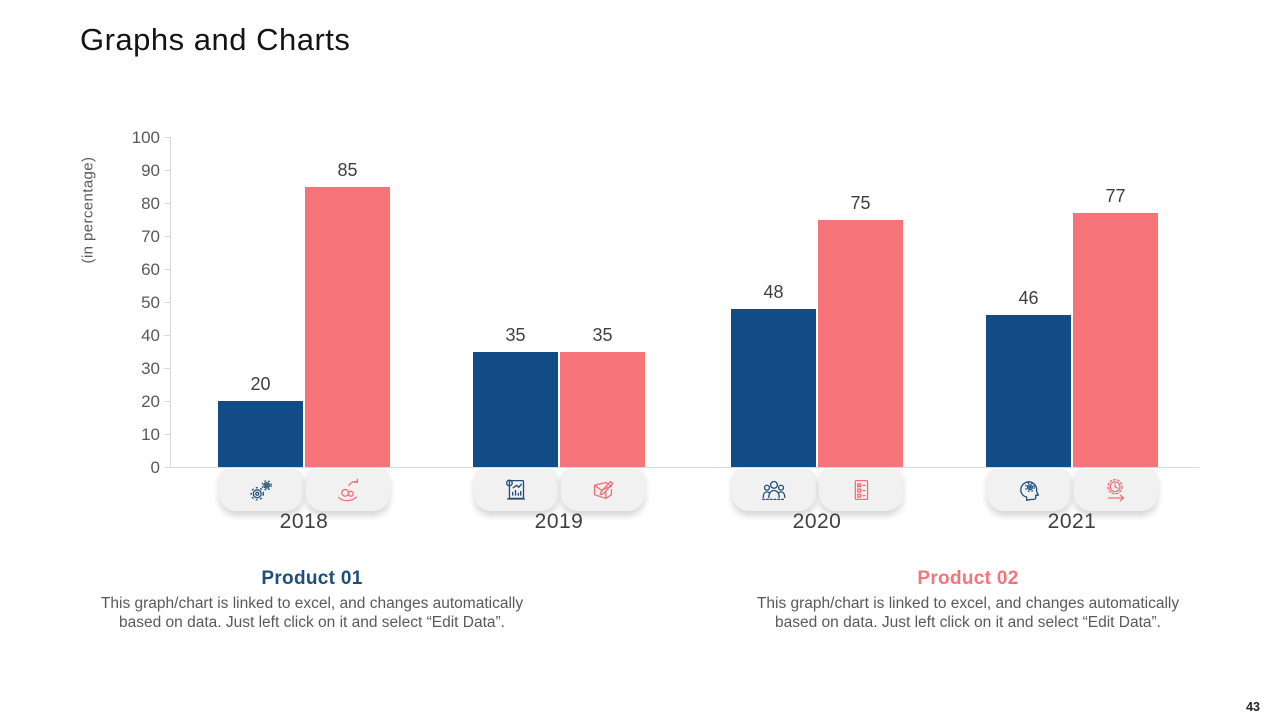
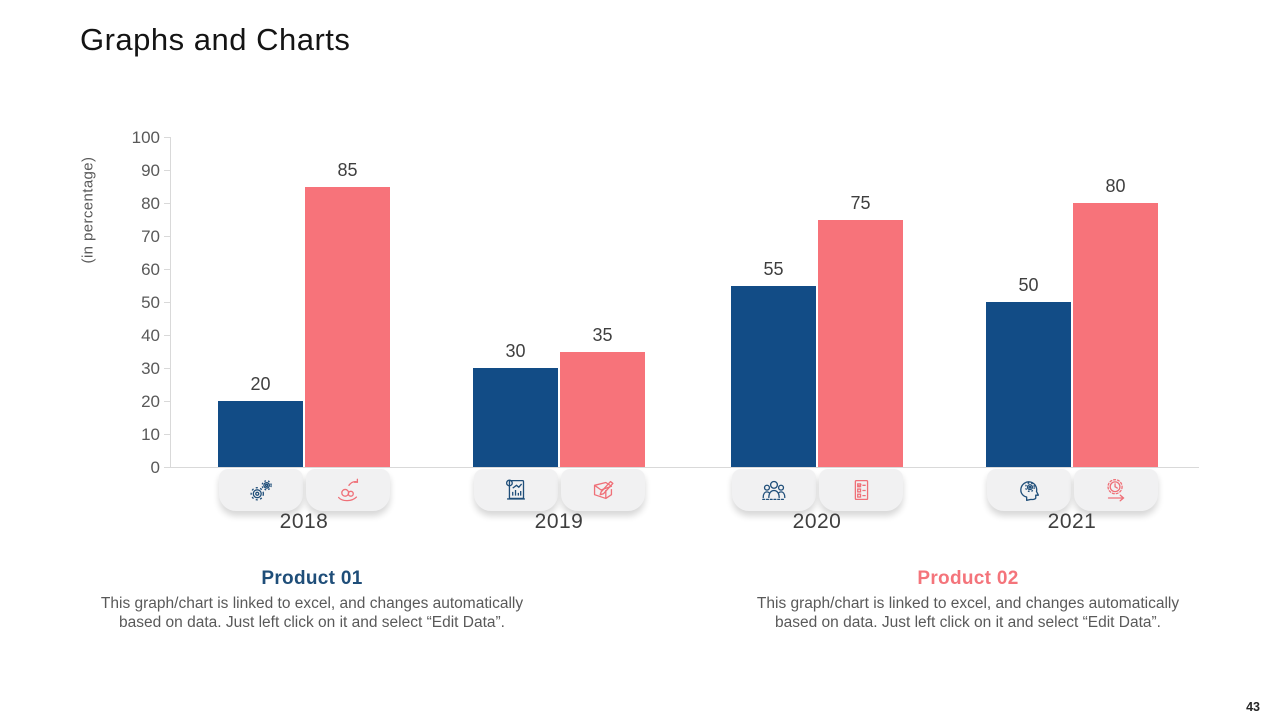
Product 01/2019: 35 -> 30
Product 01/2020: 48 -> 55
Product 01/2021: 46 -> 50
Product 02/2021: 77 -> 80
